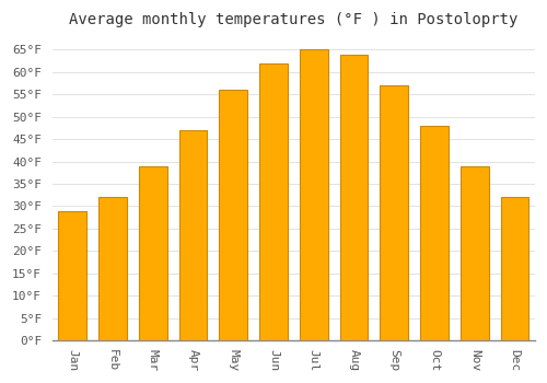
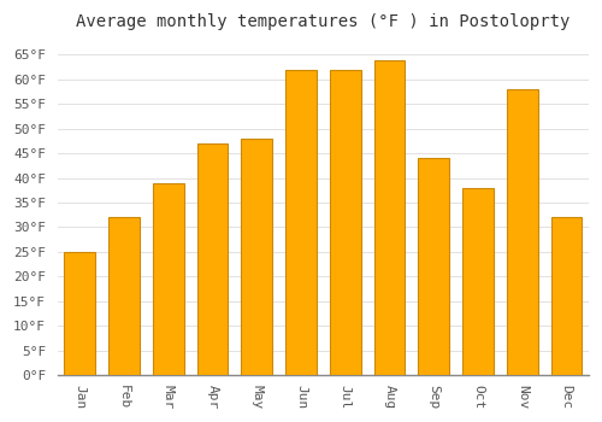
Jan: 29°F -> 25°F
May: 56°F -> 48°F
Jul: 65°F -> 62°F
Sep: 57°F -> 44°F
Oct: 48°F -> 38°F
Nov: 39°F -> 58°F
